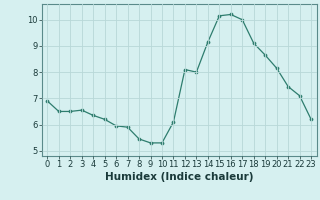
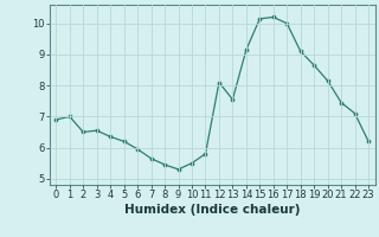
1: 6.50 -> 7.00
7: 5.90 -> 5.65
10: 5.30 -> 5.50
11: 6.10 -> 5.80
13: 8.00 -> 7.55
